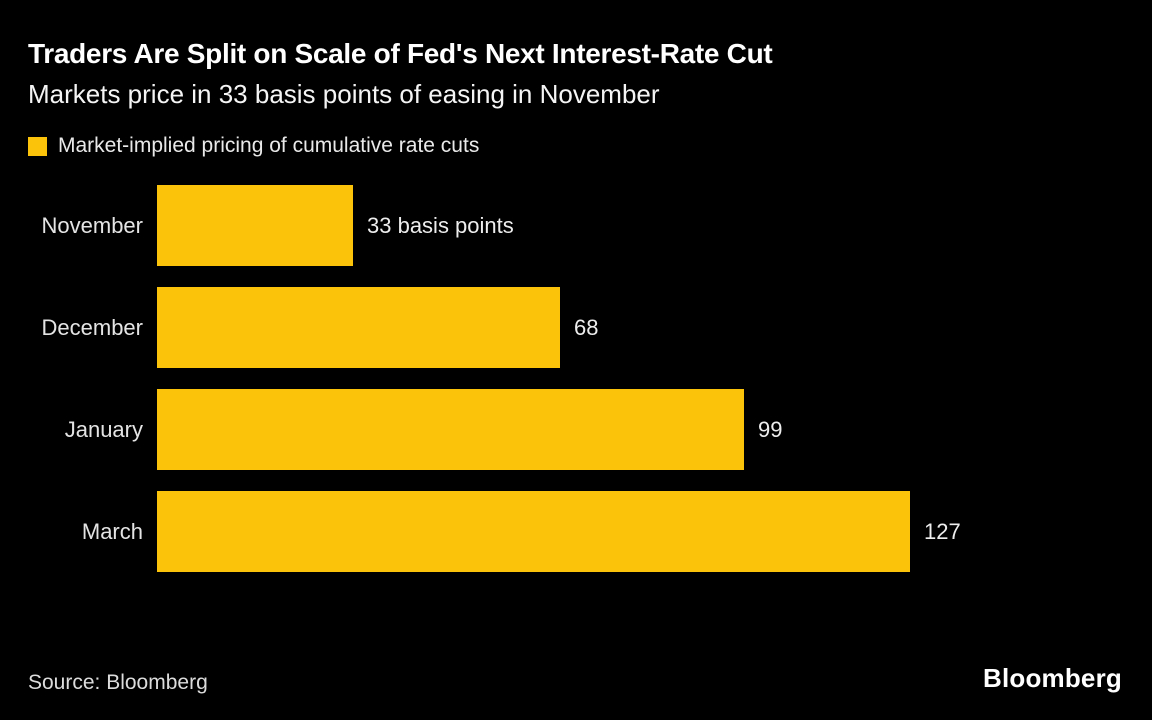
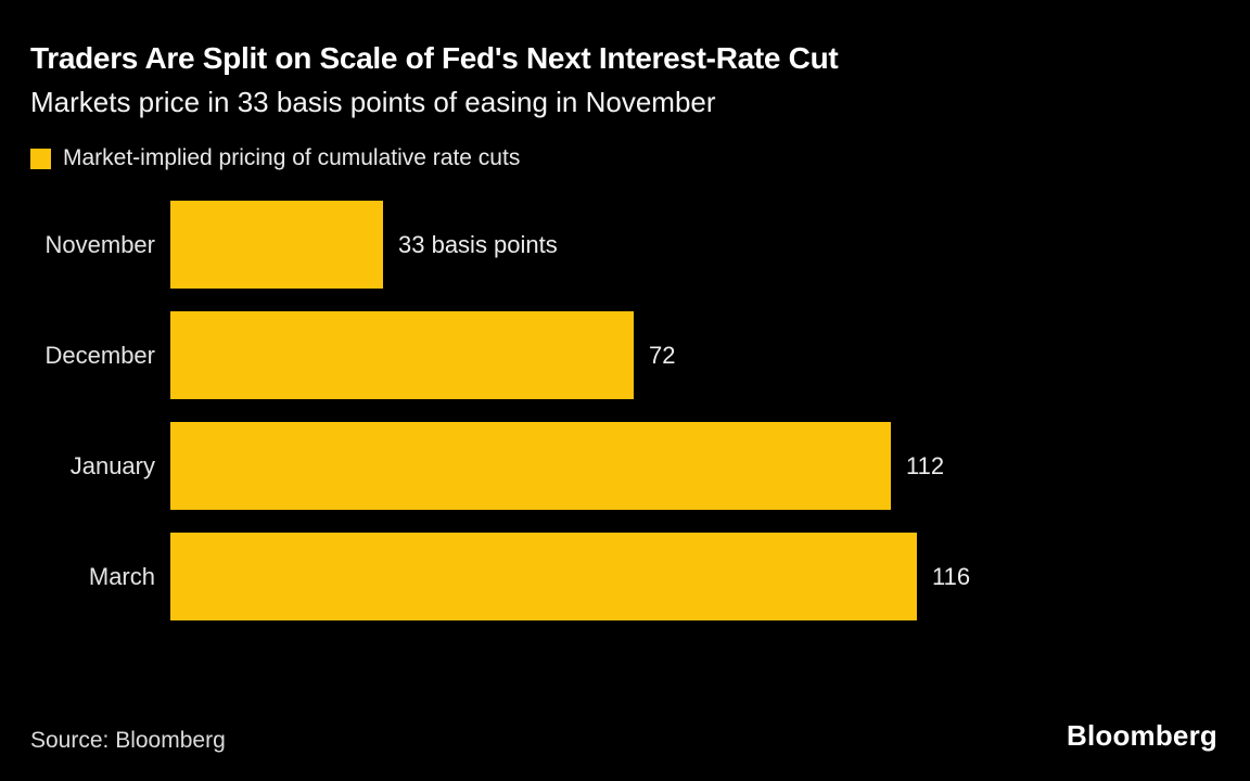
December: 68 -> 72
January: 99 -> 112
March: 127 -> 116
